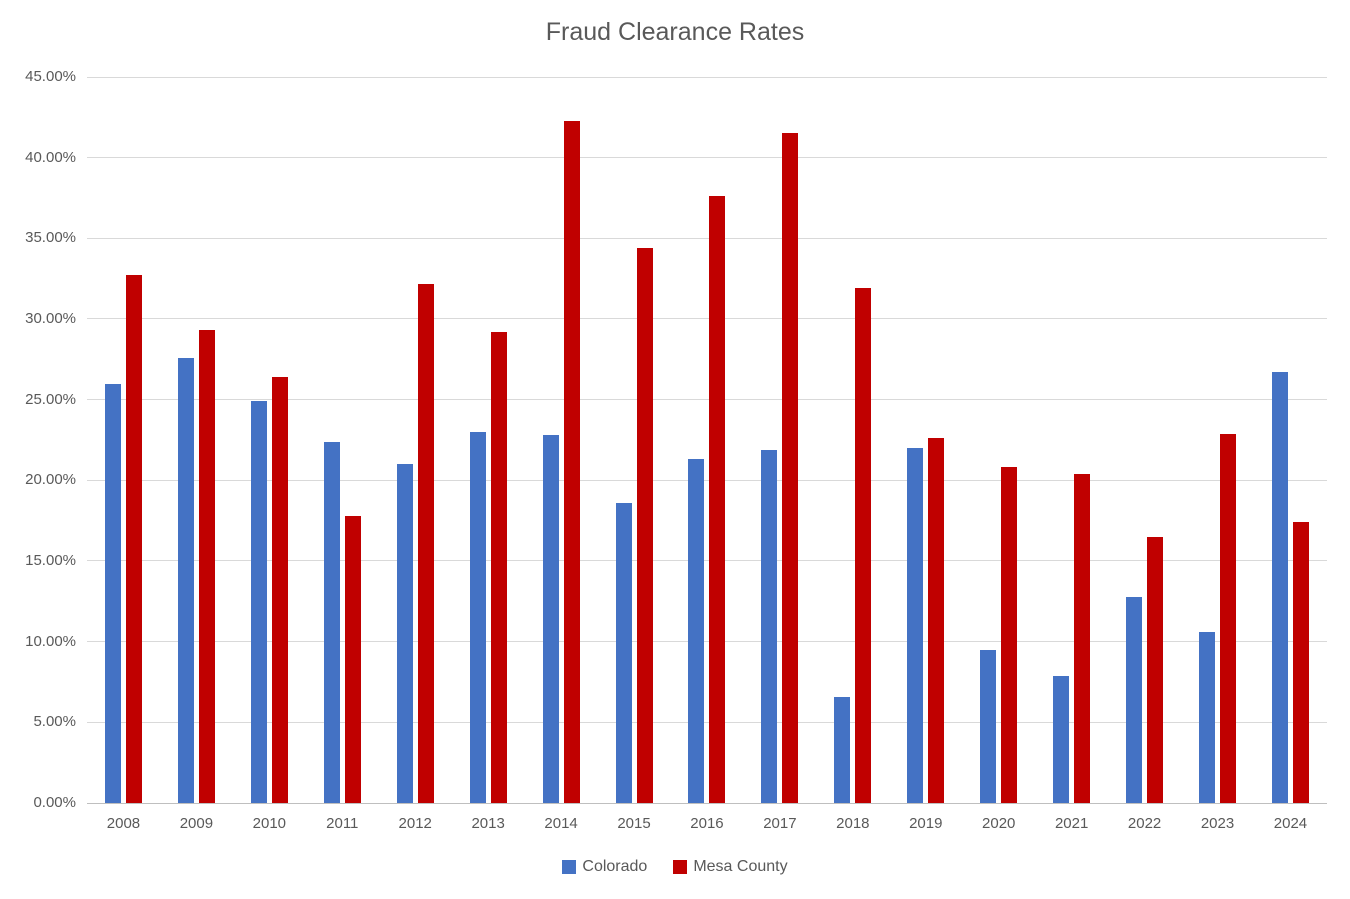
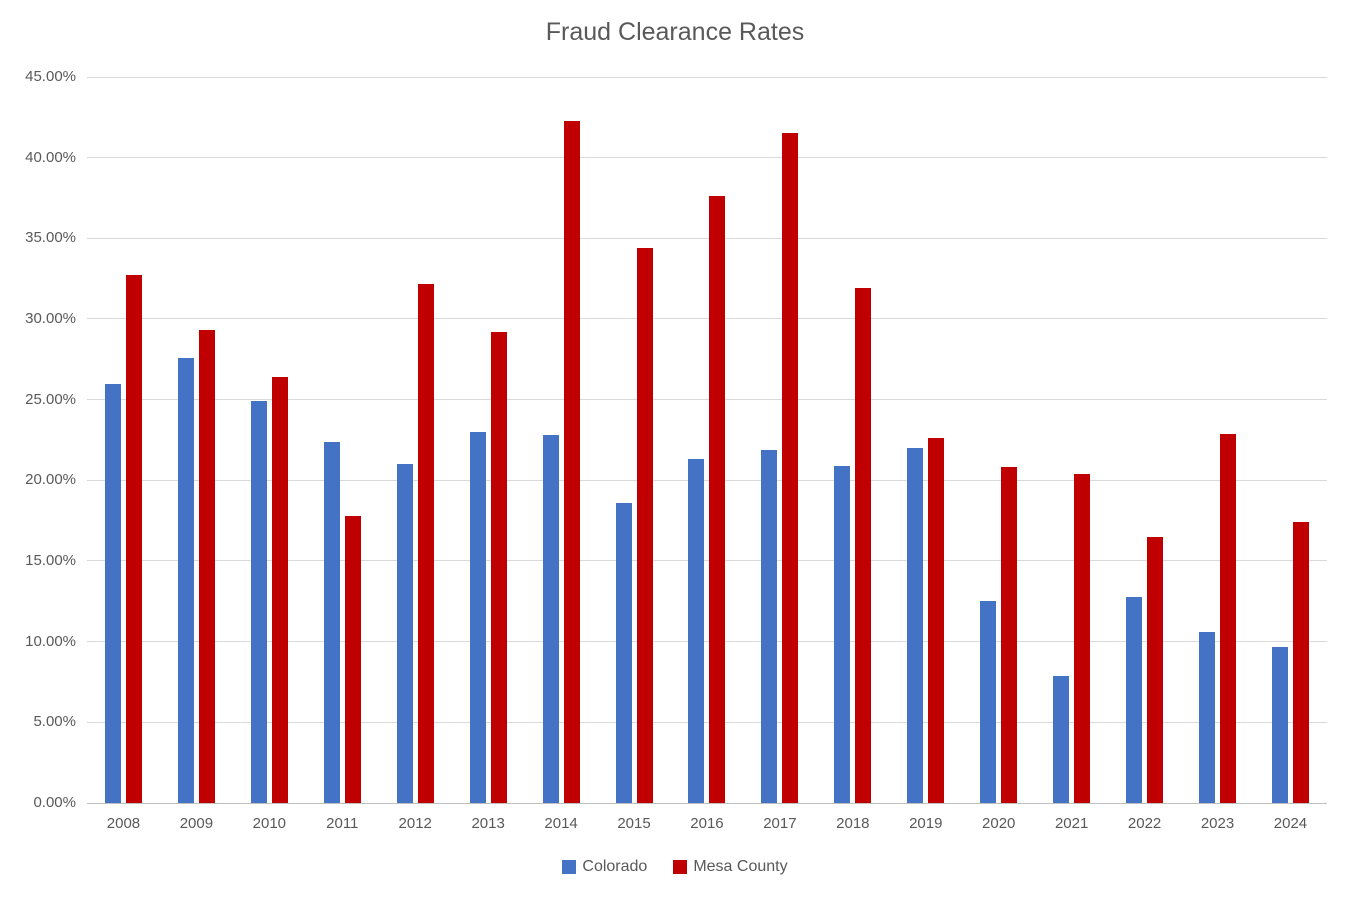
Colorado/2018: 6.6% -> 20.9%
Colorado/2020: 9.5% -> 12.5%
Colorado/2024: 26.7% -> 9.7%
